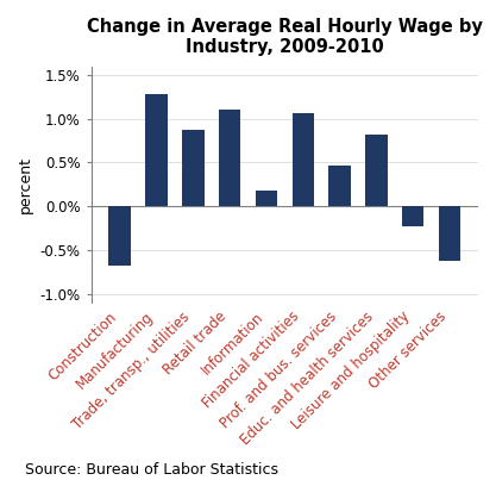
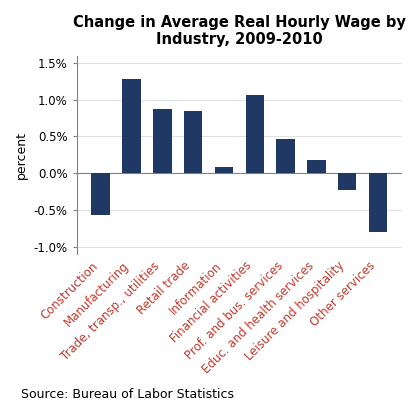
Construction: -0.68% -> -0.57%
Retail trade: 1.10% -> 0.85%
Information: 0.18% -> 0.08%
Educ. and health services: 0.82% -> 0.18%
Other services: -0.62% -> -0.80%
